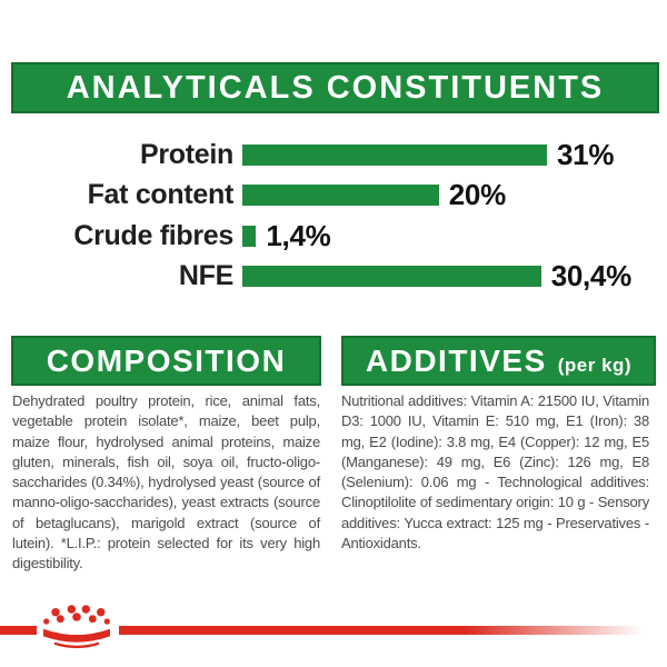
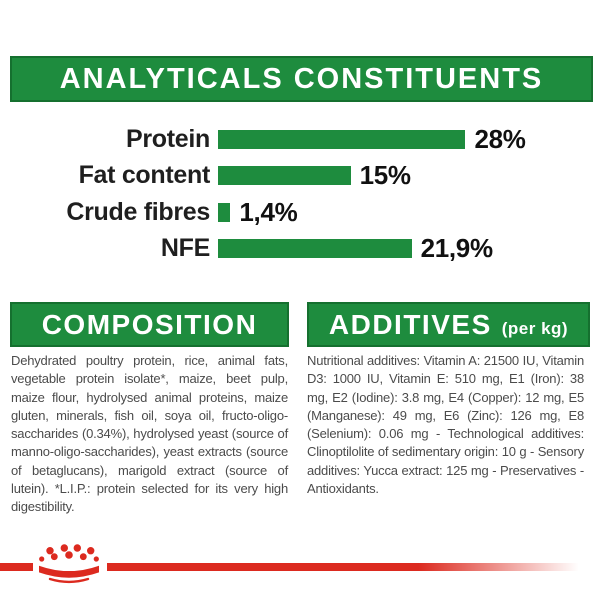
Protein: 31% -> 28%
Fat content: 20% -> 15%
NFE: 30,4% -> 21,9%
